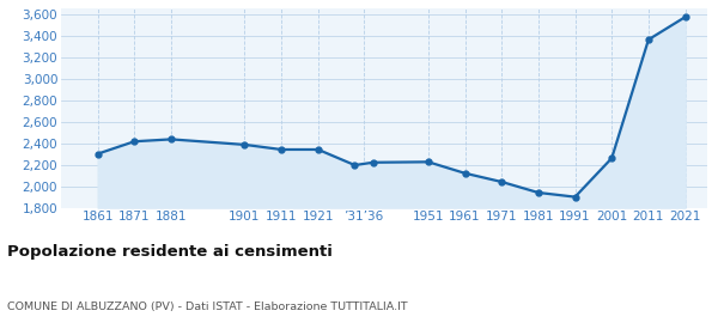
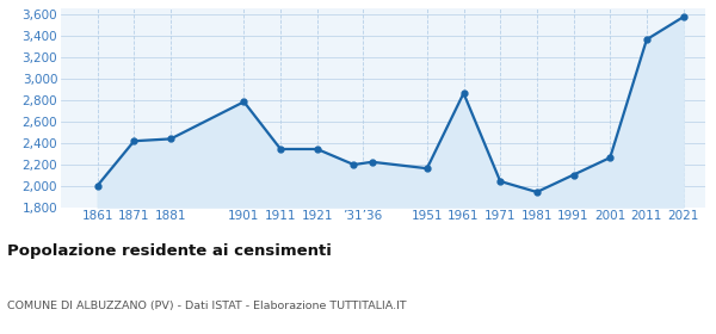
1861: 2,300 -> 2,000
1901: 2,380 -> 2,780
1951: 2,220 -> 2,160
1961: 2,120 -> 2,860
1991: 1,900 -> 2,100
